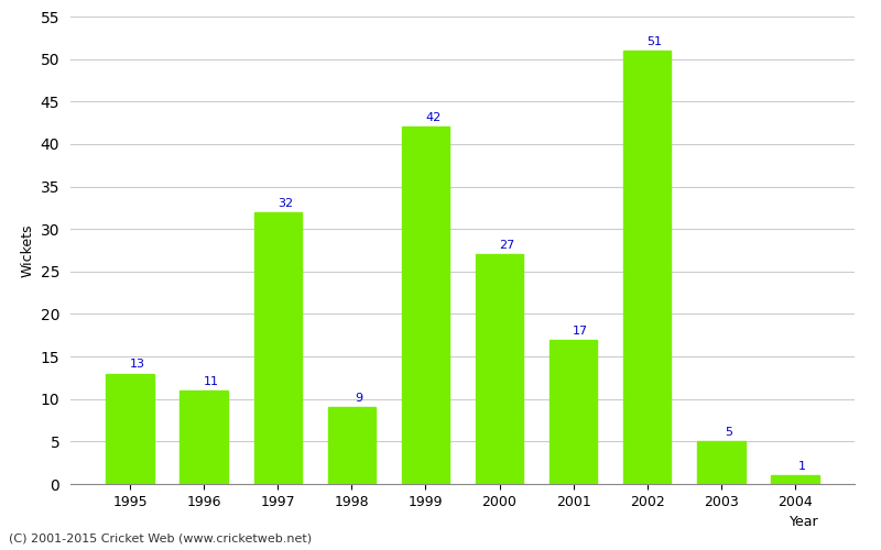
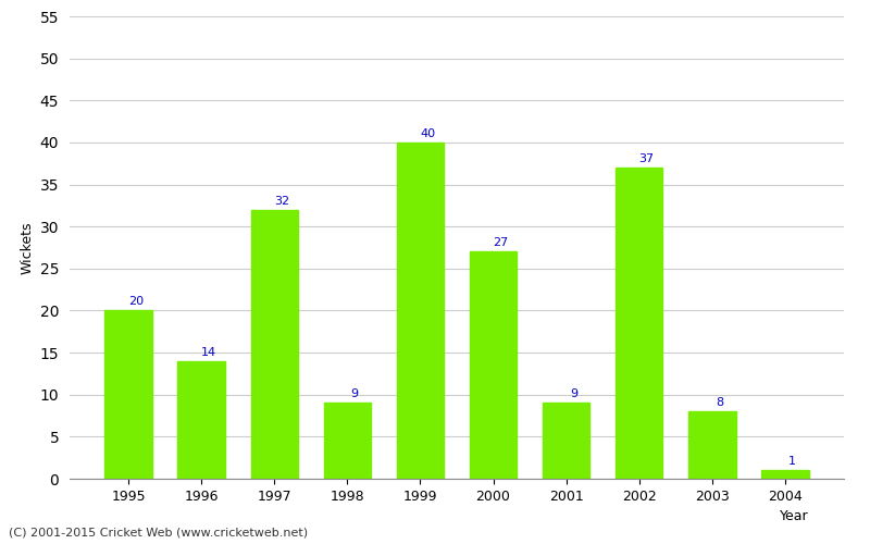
1995: 13 -> 20
1996: 11 -> 14
1999: 42 -> 40
2001: 17 -> 9
2002: 51 -> 37
2003: 5 -> 8
